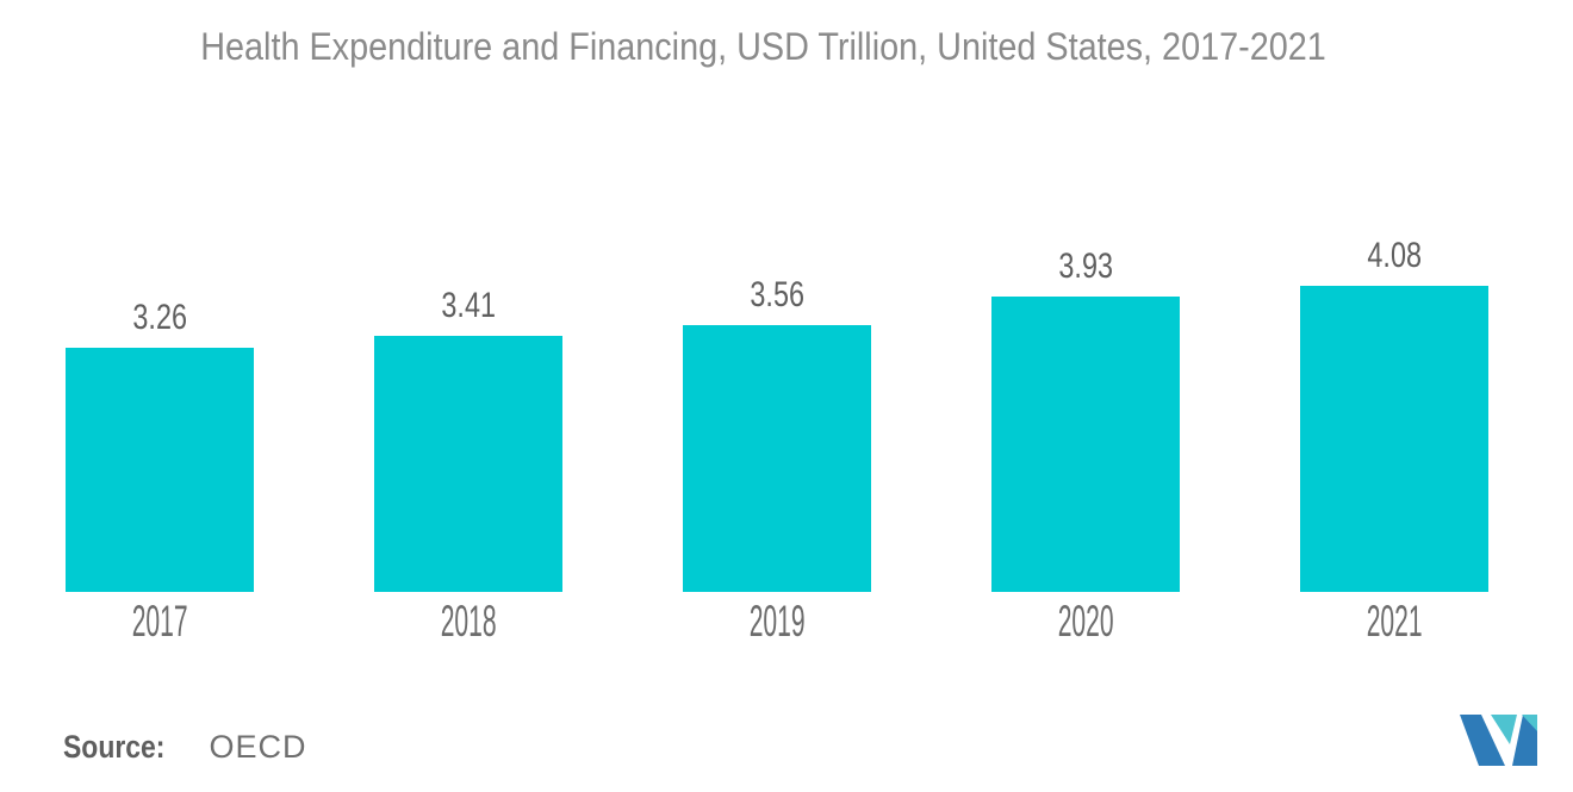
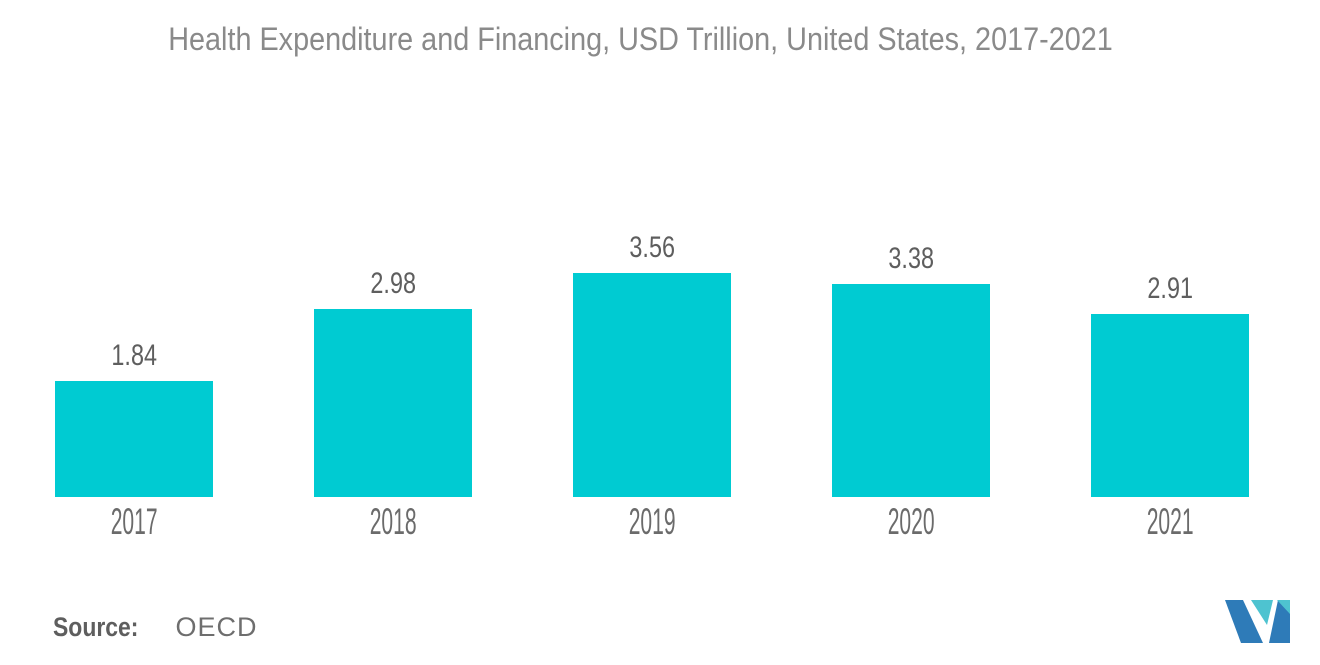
2017: 3.26 -> 1.84
2018: 3.41 -> 2.98
2020: 3.93 -> 3.38
2021: 4.08 -> 2.91
